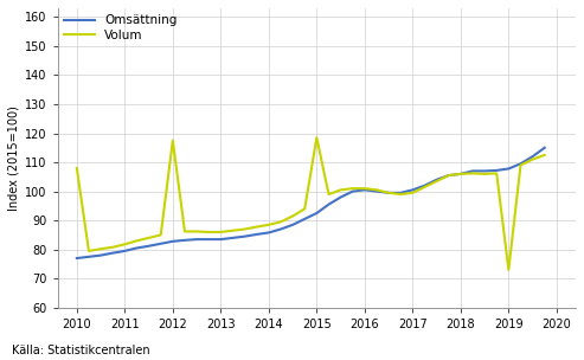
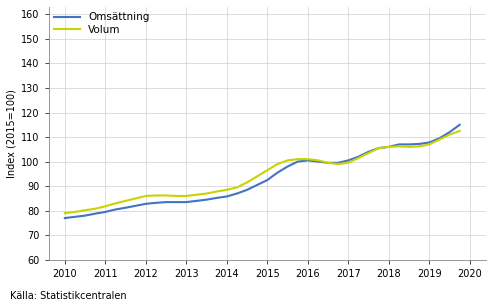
Volum/2010: 108.0 -> 79.0
Volum/2012: 117.5 -> 86.0
Volum/2015: 118.5 -> 96.5
Volum/2019: 73.0 -> 107.0
